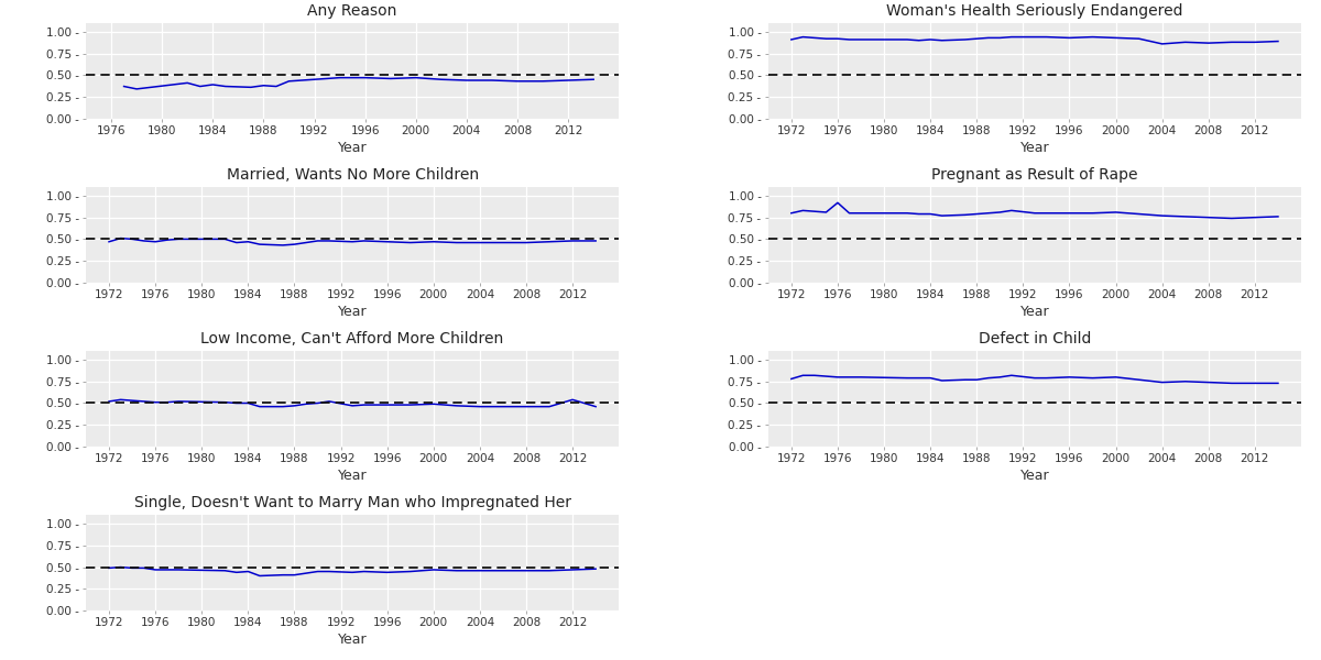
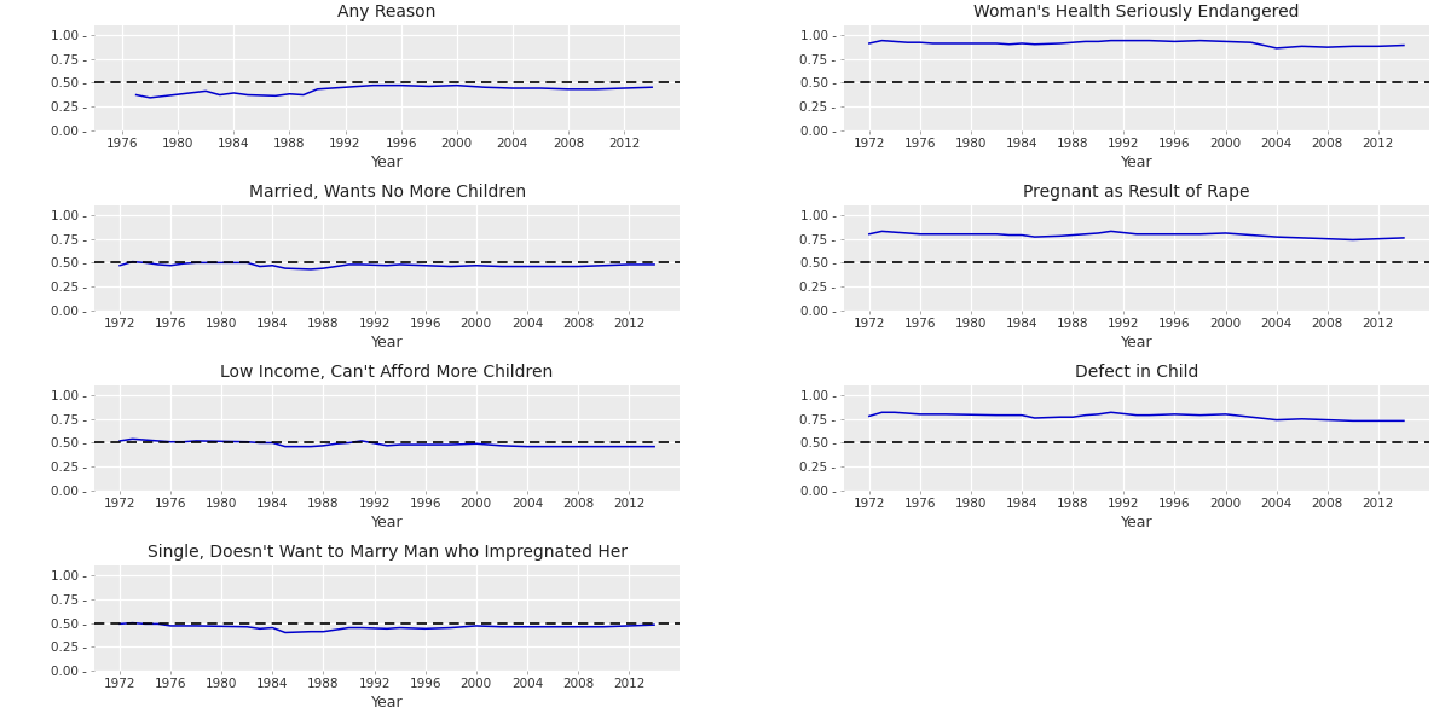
Pregnant as Result of Rape/1976: 0.92 - -> 0.80 -
Low Income, Can't Afford More Children/2012: 0.54 - -> 0.46 -
